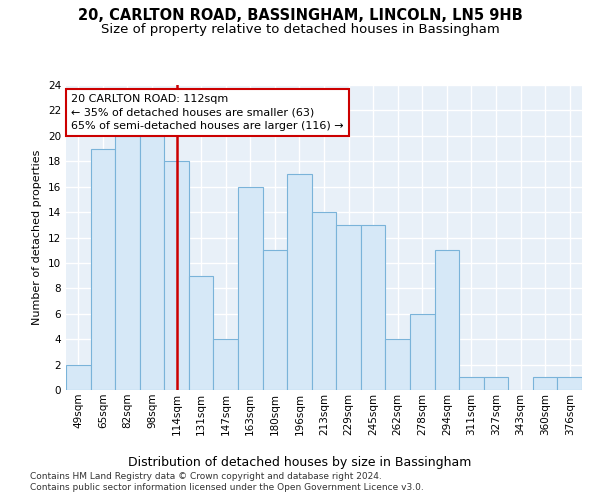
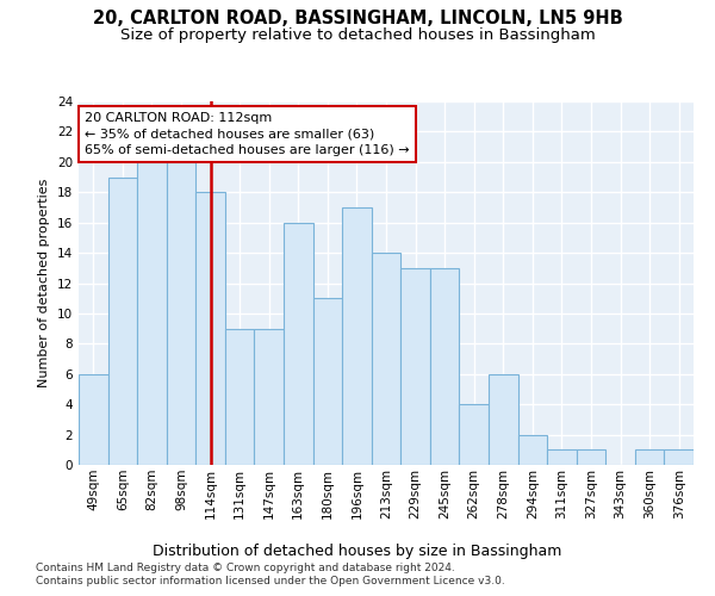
49sqm: 2 -> 6
147sqm: 4 -> 9
294sqm: 11 -> 2
